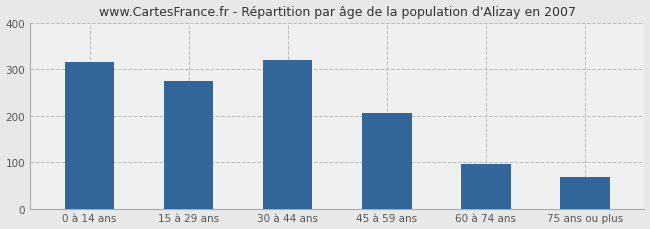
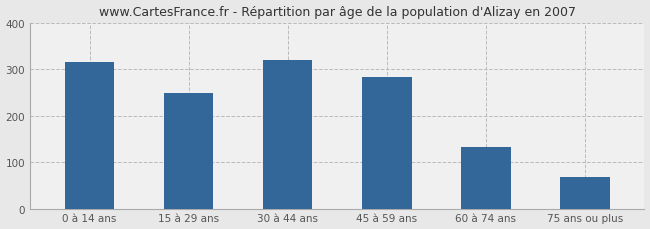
15 à 29 ans: 275 -> 250
45 à 59 ans: 205 -> 283
60 à 74 ans: 95 -> 133
